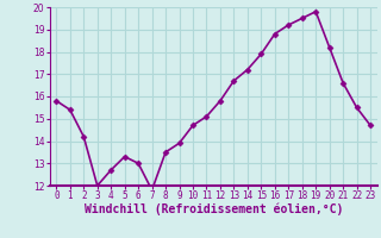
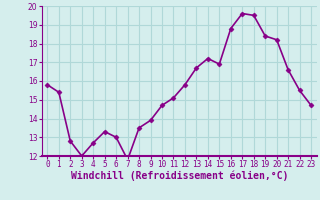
2: 14.2 -> 12.8
15: 17.9 -> 16.9
17: 19.2 -> 19.6
19: 19.8 -> 18.4
